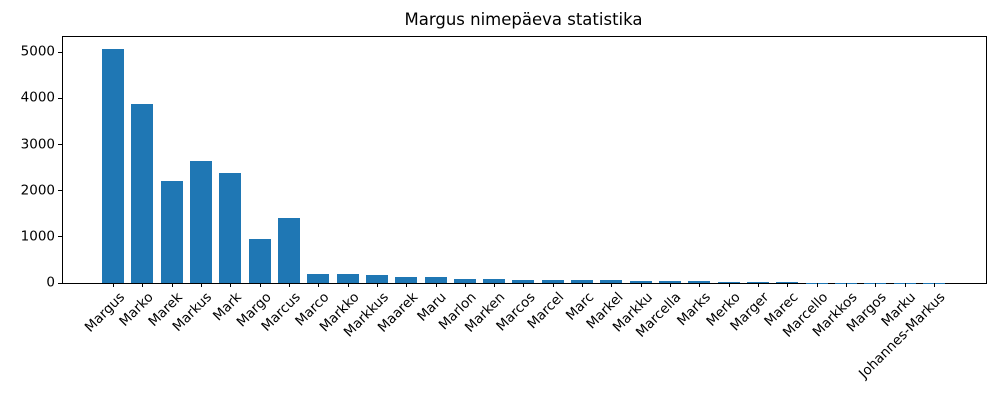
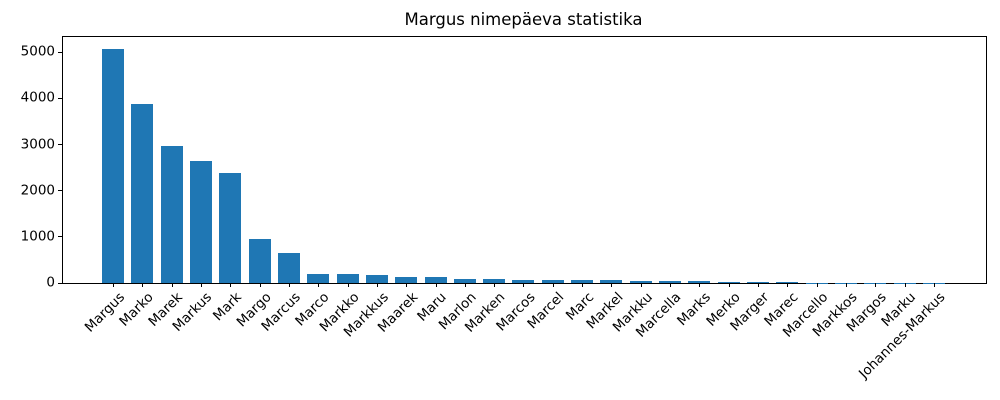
Marek: 2200 -> 3000
Marcus: 1400 -> 600
